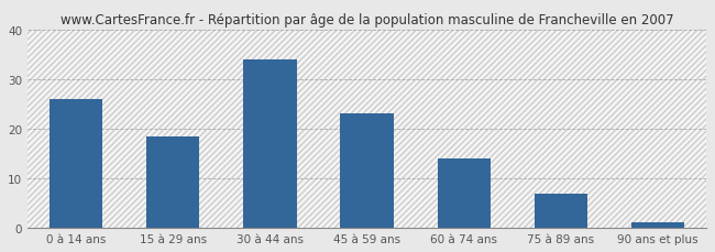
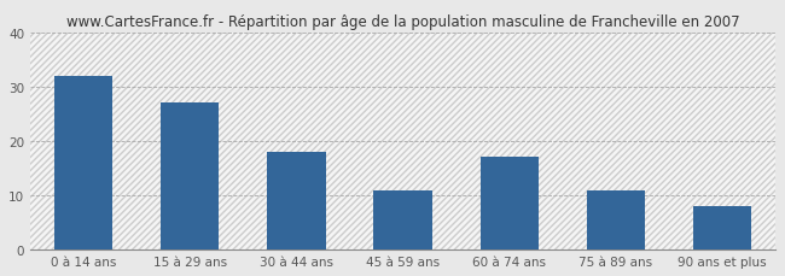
0 à 14 ans: 26.0 -> 32.0
15 à 29 ans: 18.5 -> 27.0
30 à 44 ans: 34.0 -> 18.0
45 à 59 ans: 23.0 -> 11.0
60 à 74 ans: 14.0 -> 17.0
75 à 89 ans: 7.0 -> 11.0
90 ans et plus: 1.2 -> 8.0
